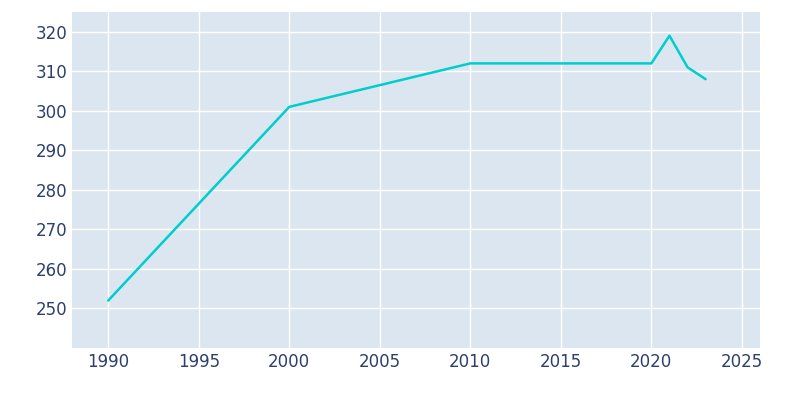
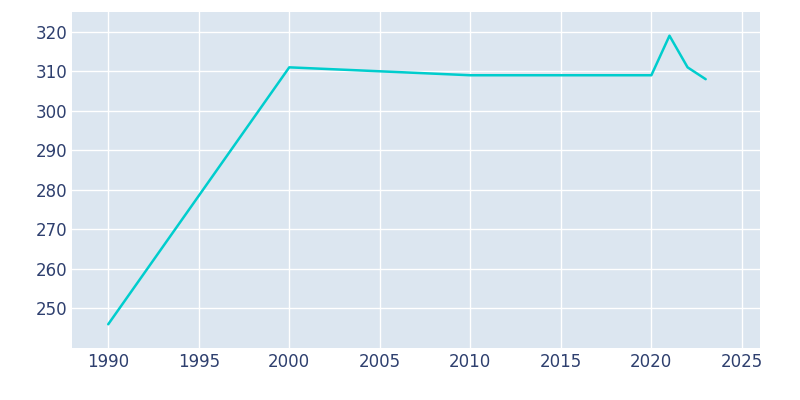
1990: 252 -> 246
2000: 301 -> 311
2010: 312 -> 309
2020: 312 -> 309
